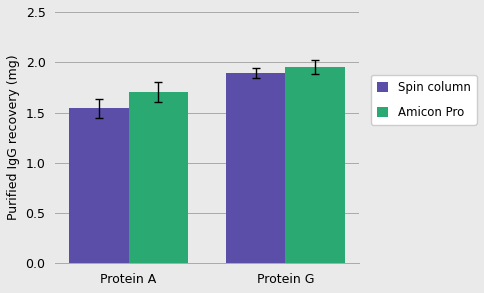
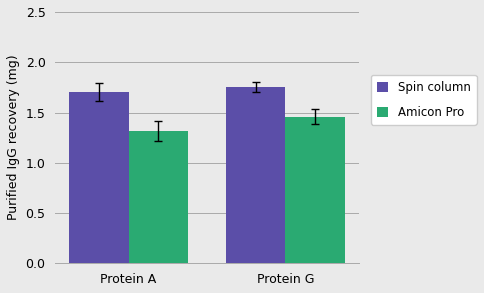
Spin column/Protein A: 1.54 -> 1.70
Amicon Pro/Protein A: 1.70 -> 1.32
Spin column/Protein G: 1.89 -> 1.75
Amicon Pro/Protein G: 1.95 -> 1.46
